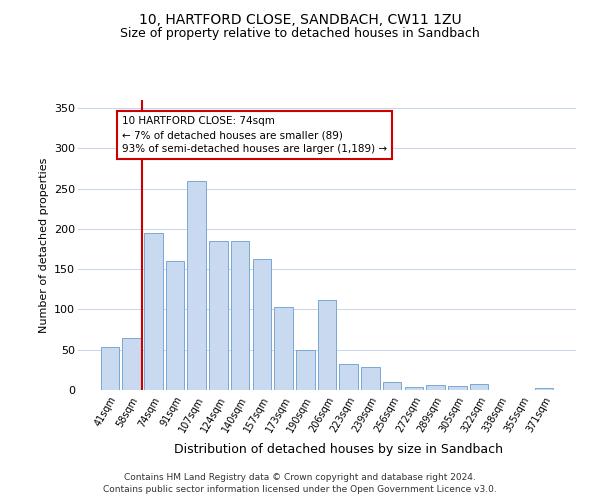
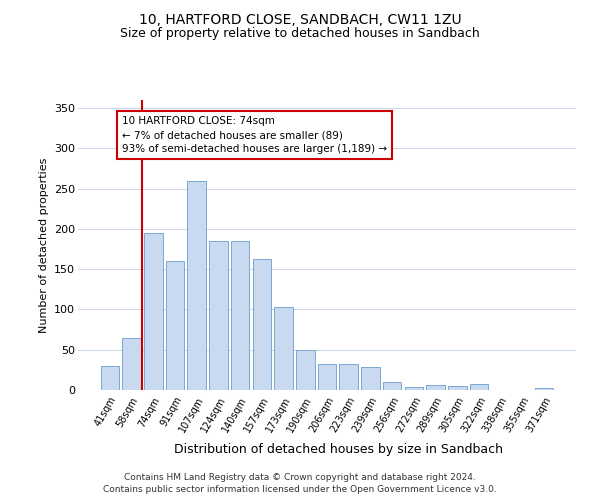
41sqm: 54 -> 30
206sqm: 112 -> 32
